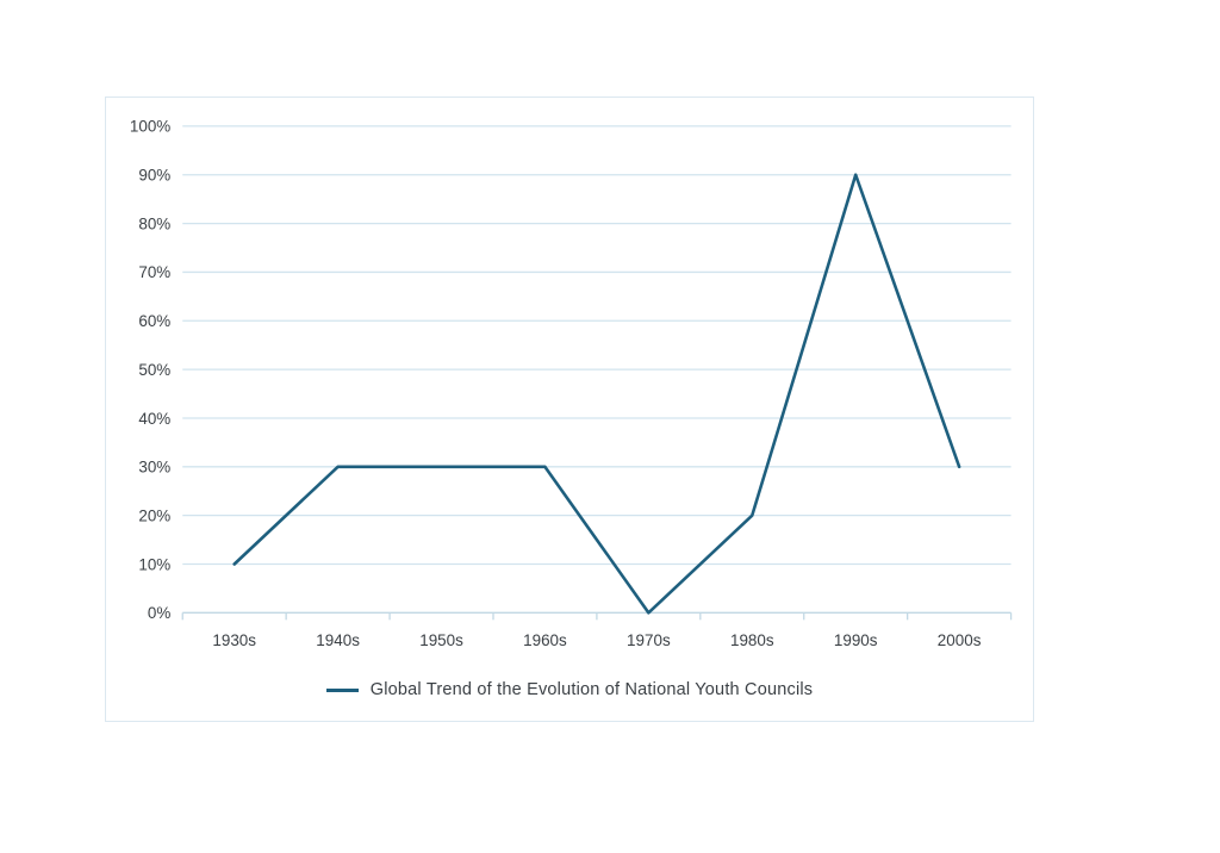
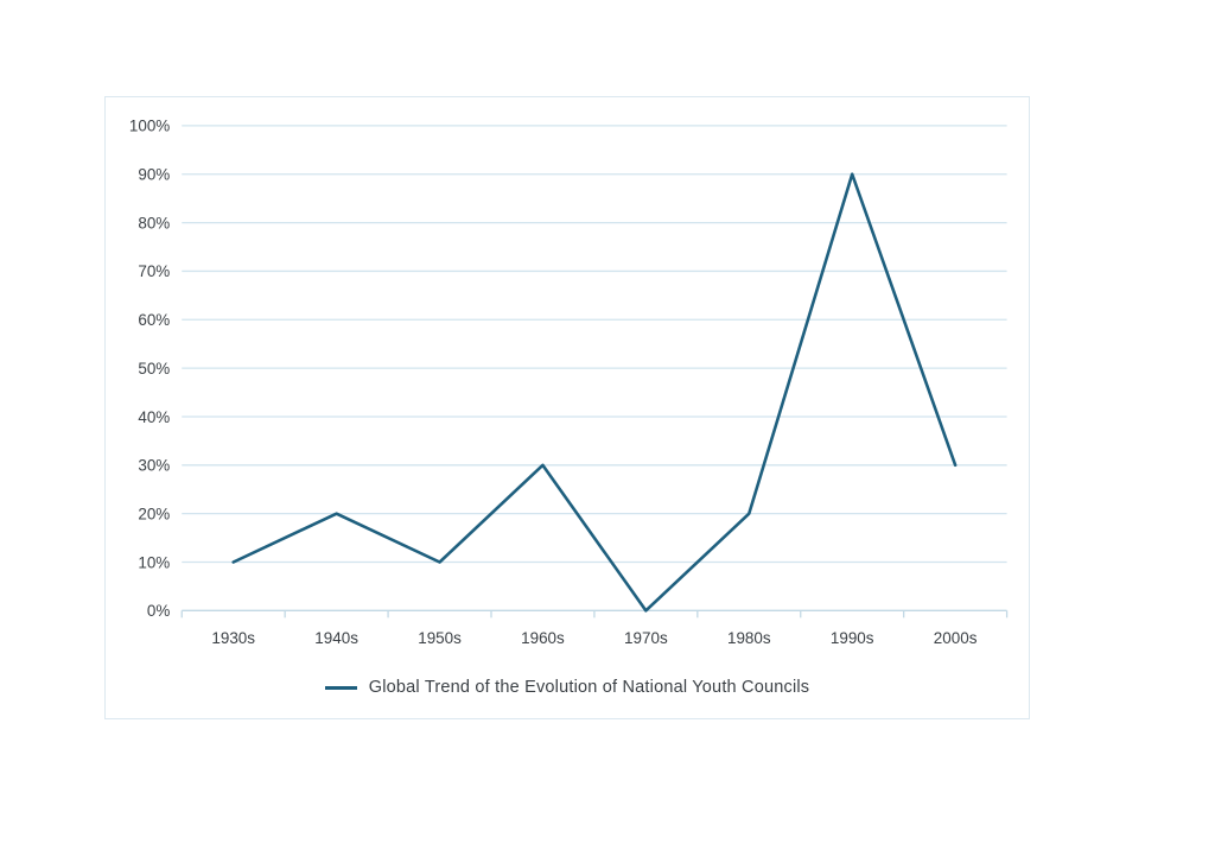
1940s: 30% -> 20%
1950s: 30% -> 10%
